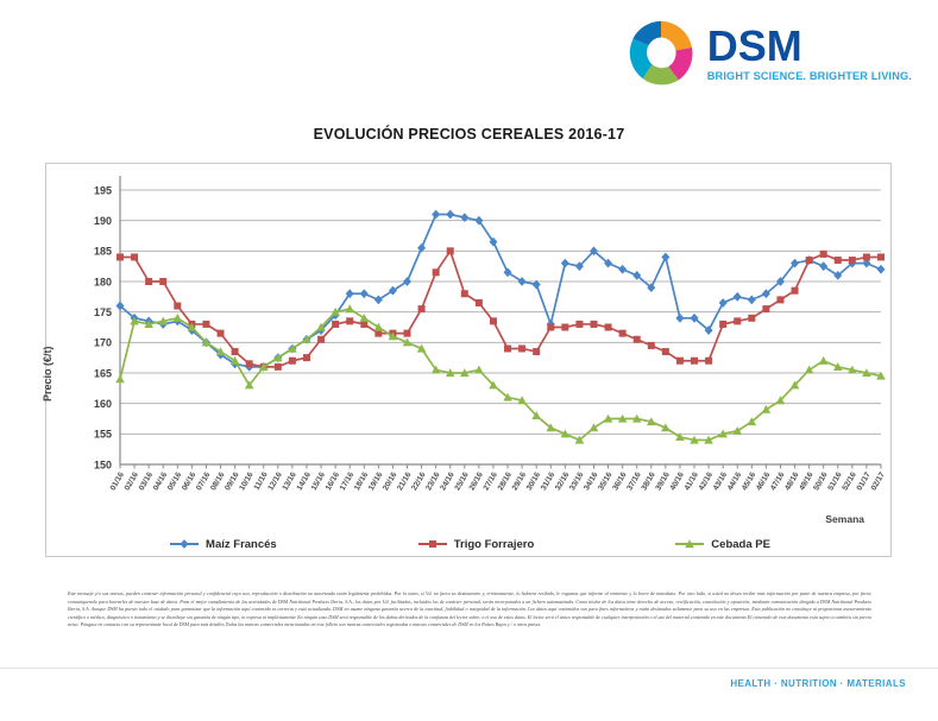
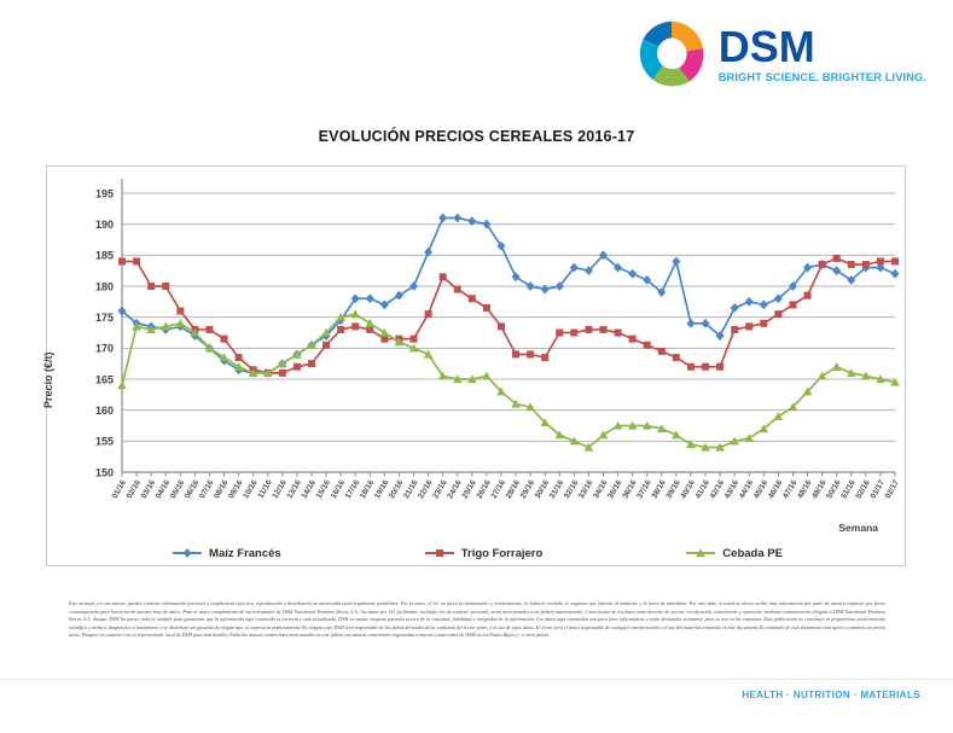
Cebada PE/10/16: 163 -> 166
Trigo Forrajero/24/16: 185 -> 180
Maíz Francés/31/16: 173 -> 180
